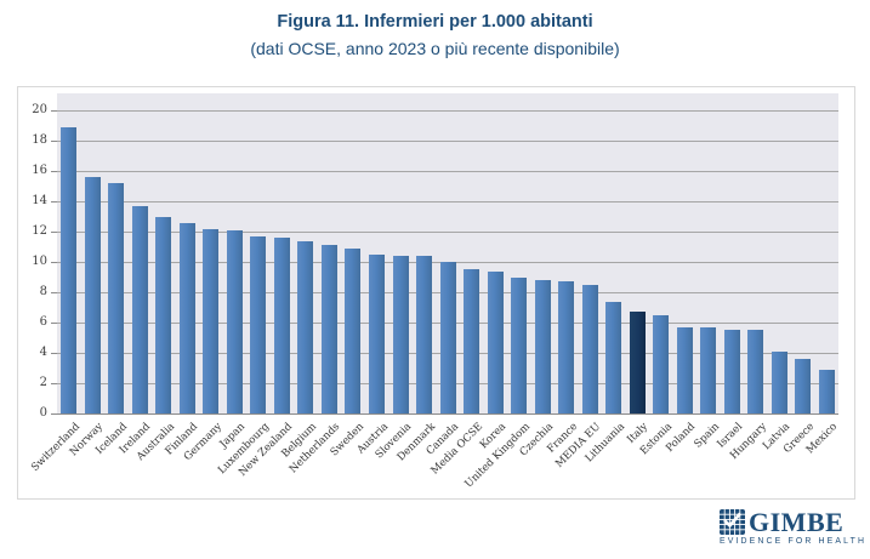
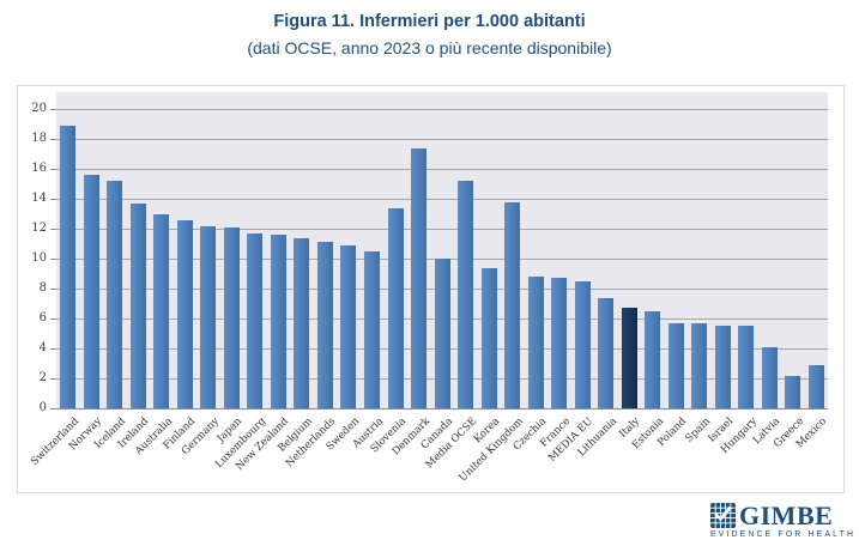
Slovenia: 10.4 -> 13.4
Denmark: 10.4 -> 17.4
Media OCSE: 9.5 -> 15.2
United Kingdom: 9.0 -> 13.8
Greece: 3.6 -> 2.2
